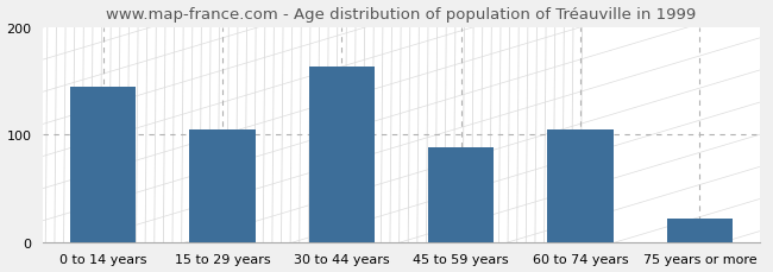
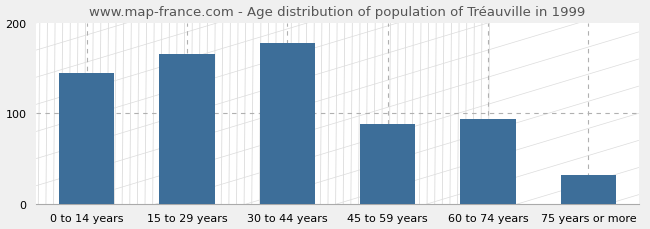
15 to 29 years: 105 -> 166
30 to 44 years: 163 -> 178
60 to 74 years: 105 -> 94
75 years or more: 22 -> 32
